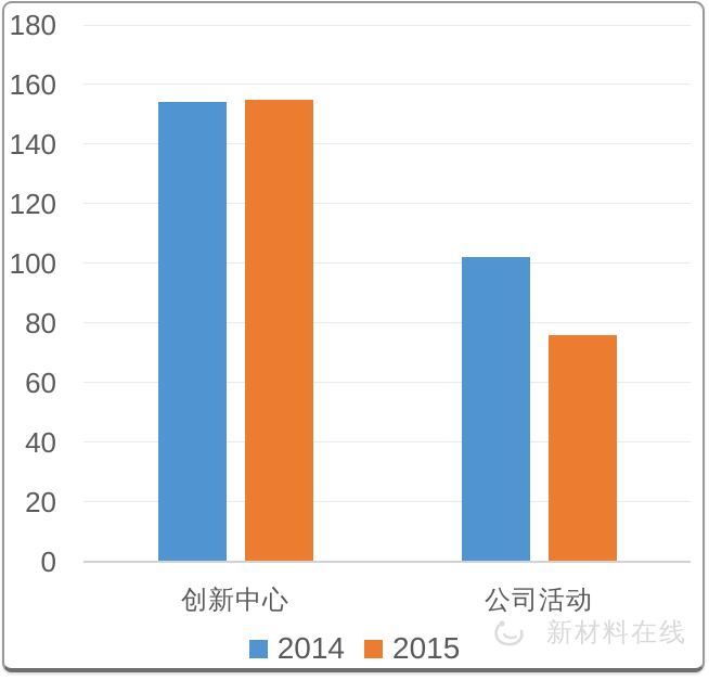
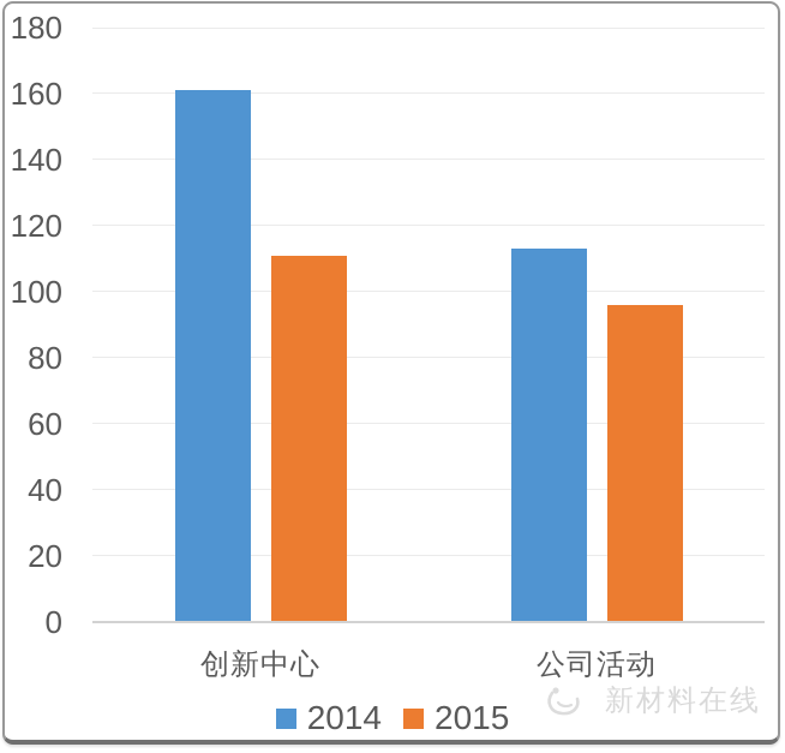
2014/创新中心: 154 -> 161
2015/创新中心: 155 -> 111
2014/公司活动: 102 -> 113
2015/公司活动: 76 -> 96
